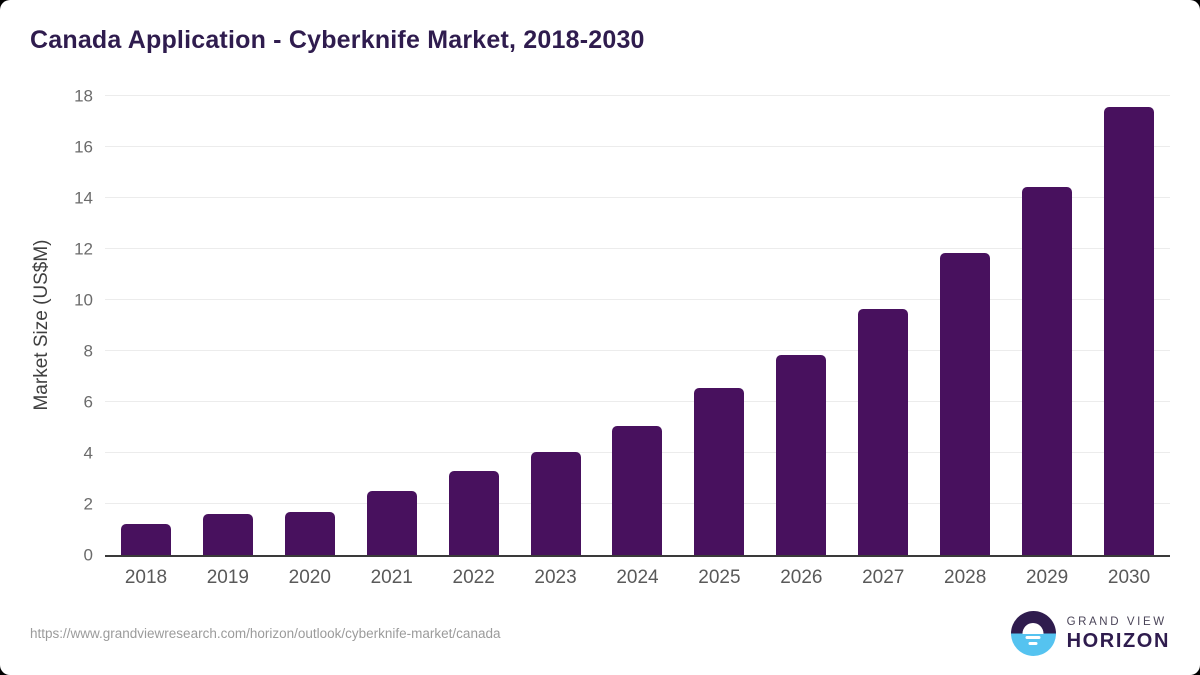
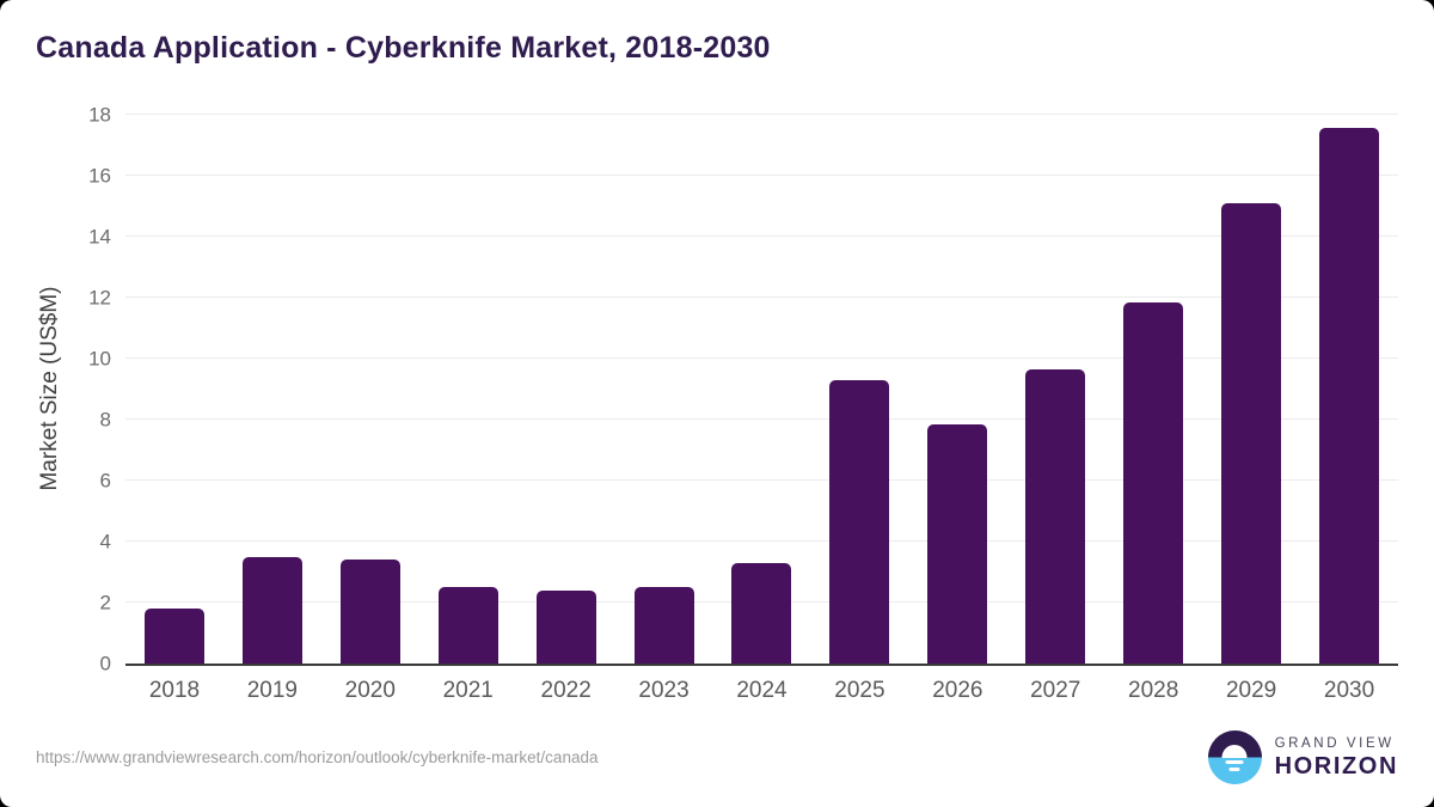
2018: 1.2 -> 1.8
2019: 1.6 -> 3.5
2020: 1.7 -> 3.4
2022: 3.3 -> 2.4
2023: 4.0 -> 2.5
2024: 5.0 -> 3.3
2025: 6.5 -> 9.3
2029: 14.4 -> 15.1
